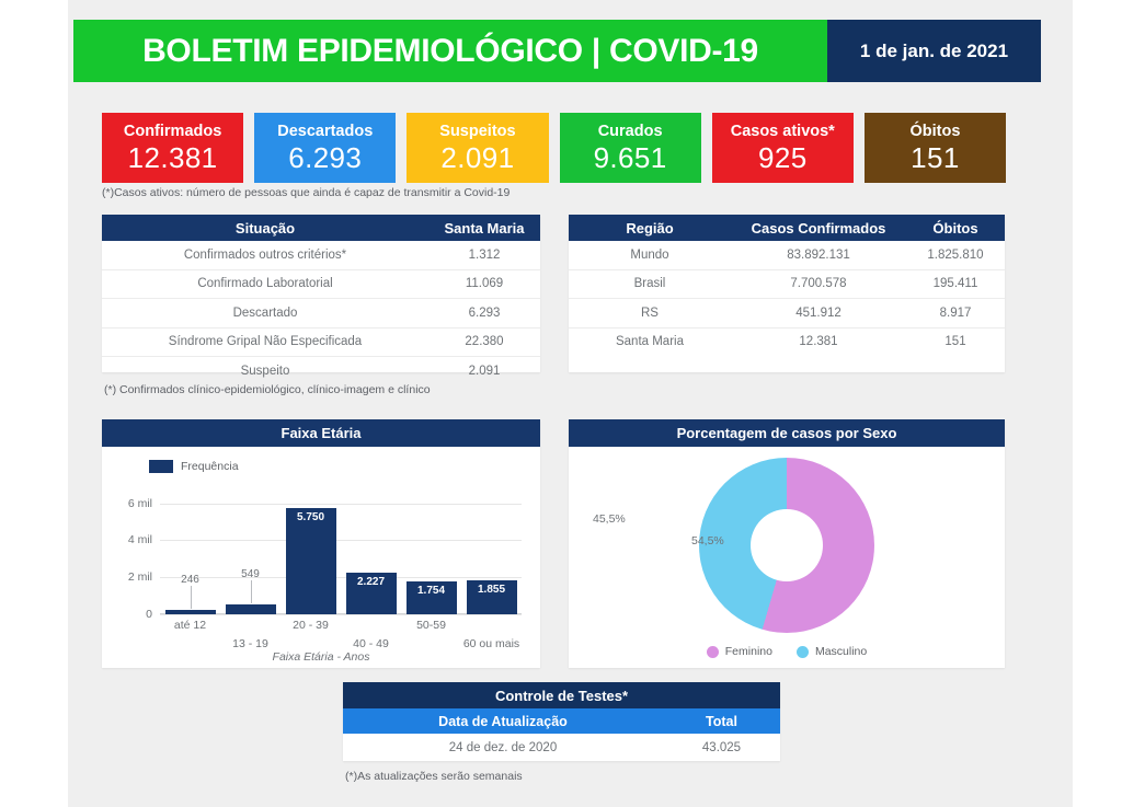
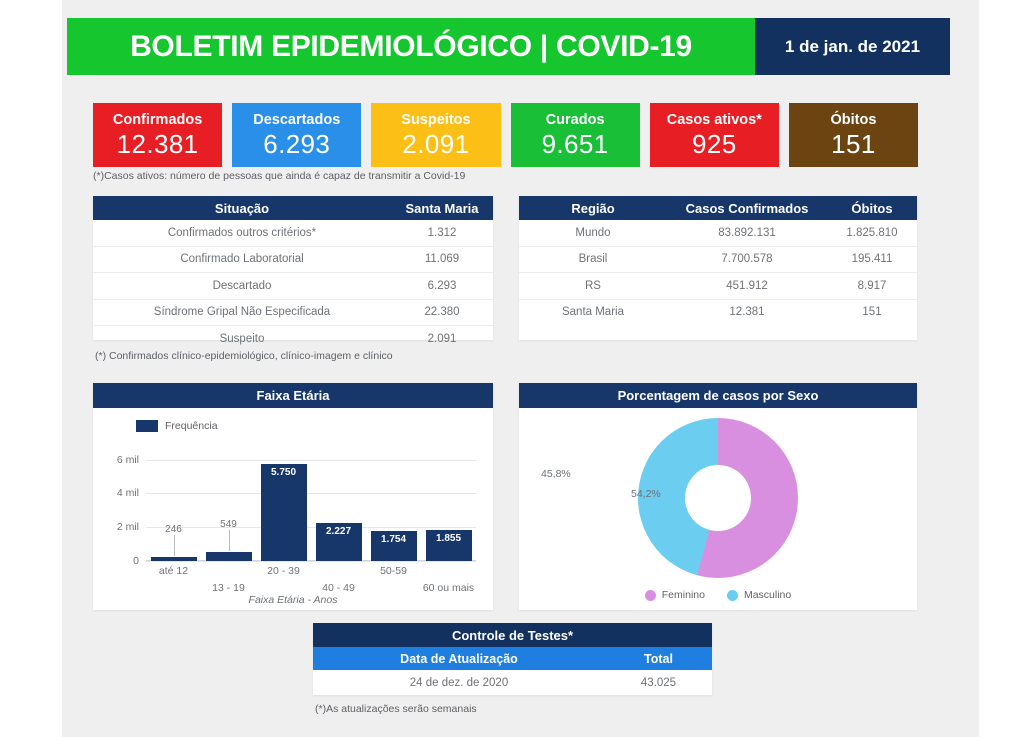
Porcentagem de casos por Sexo/Feminino: 54,5% -> 54,2%
Porcentagem de casos por Sexo/Masculino: 45,5% -> 45,8%
